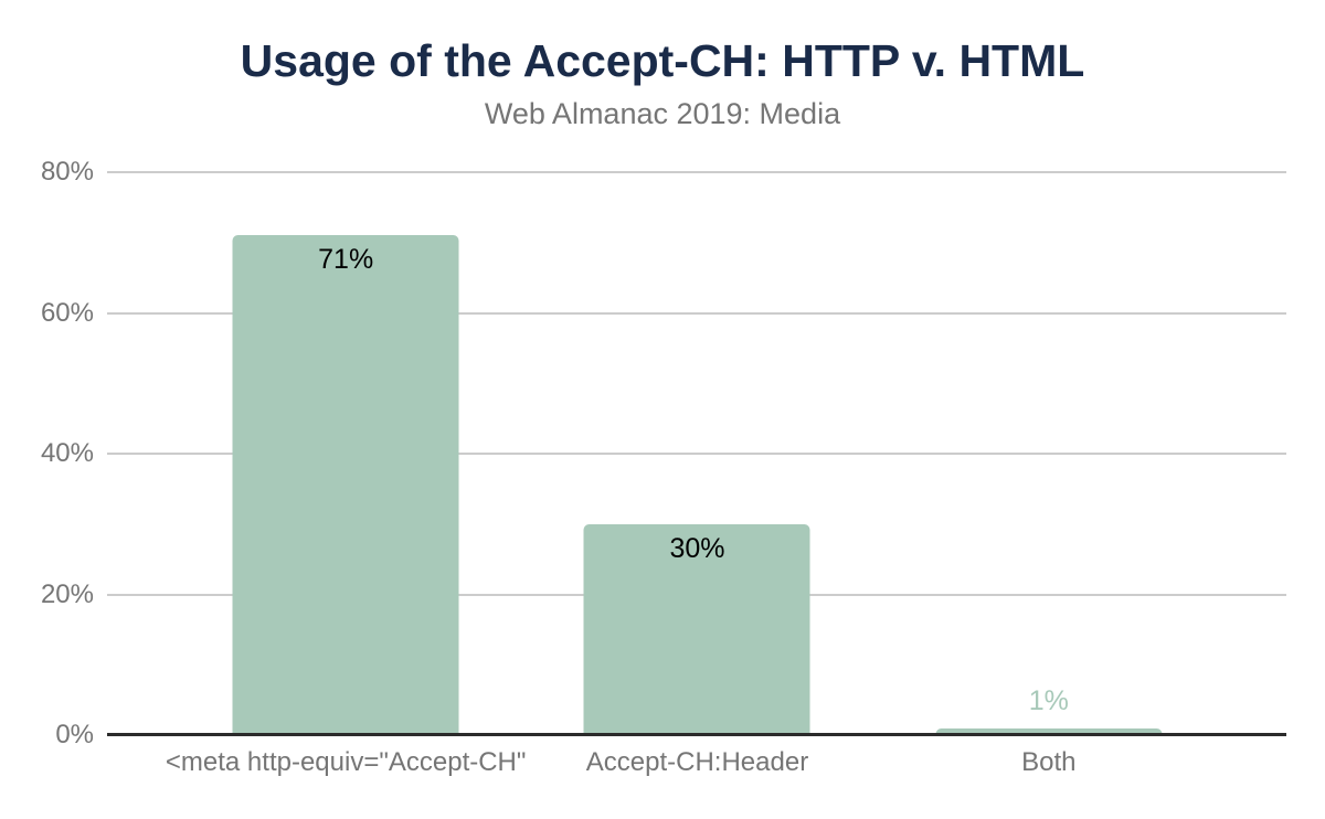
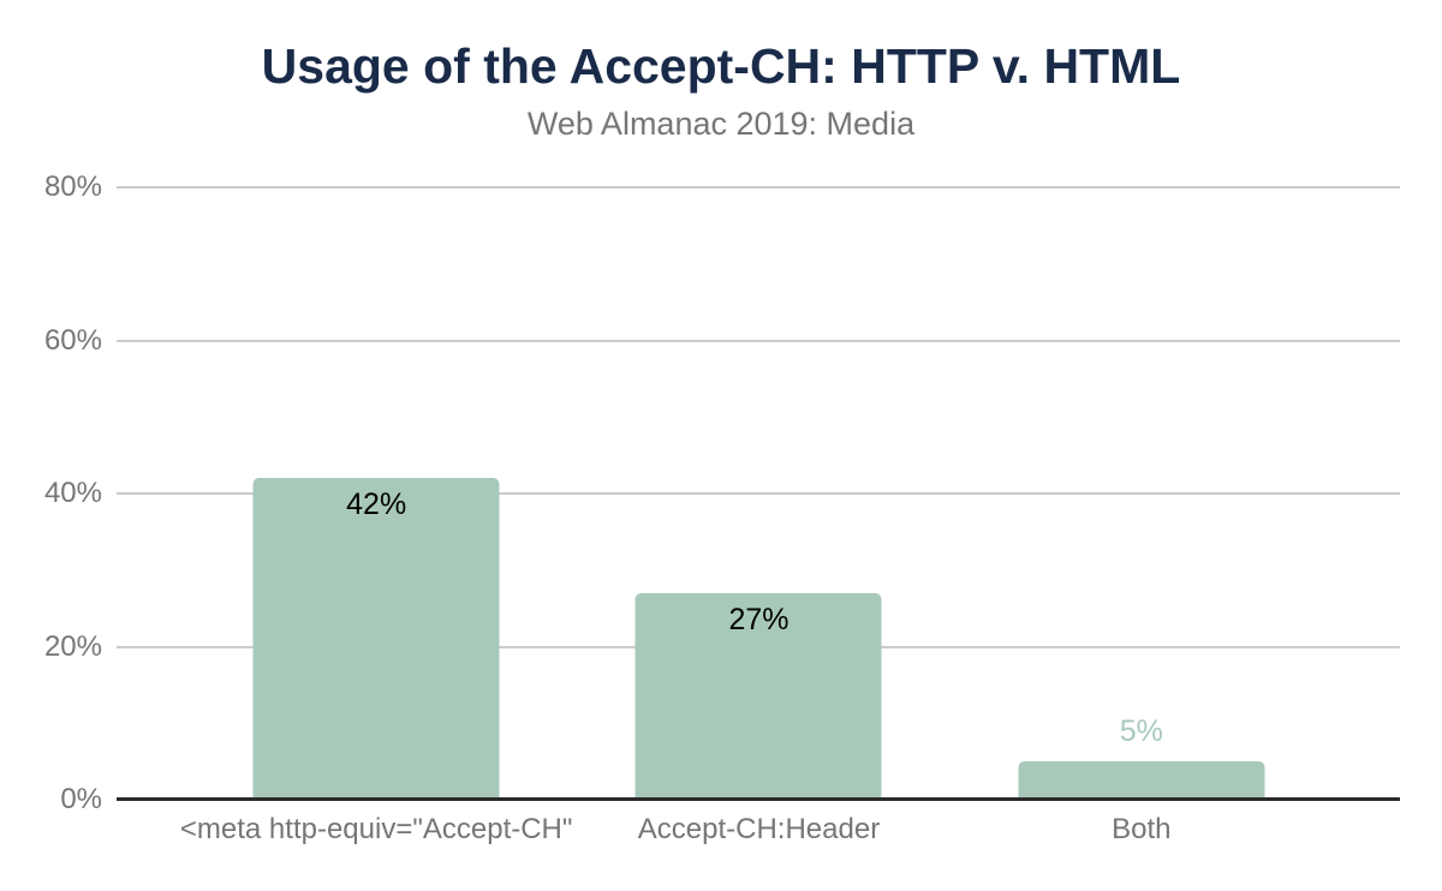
<meta http-equiv="Accept-CH": 71% -> 42%
Accept-CH:Header: 30% -> 27%
Both: 1% -> 5%
